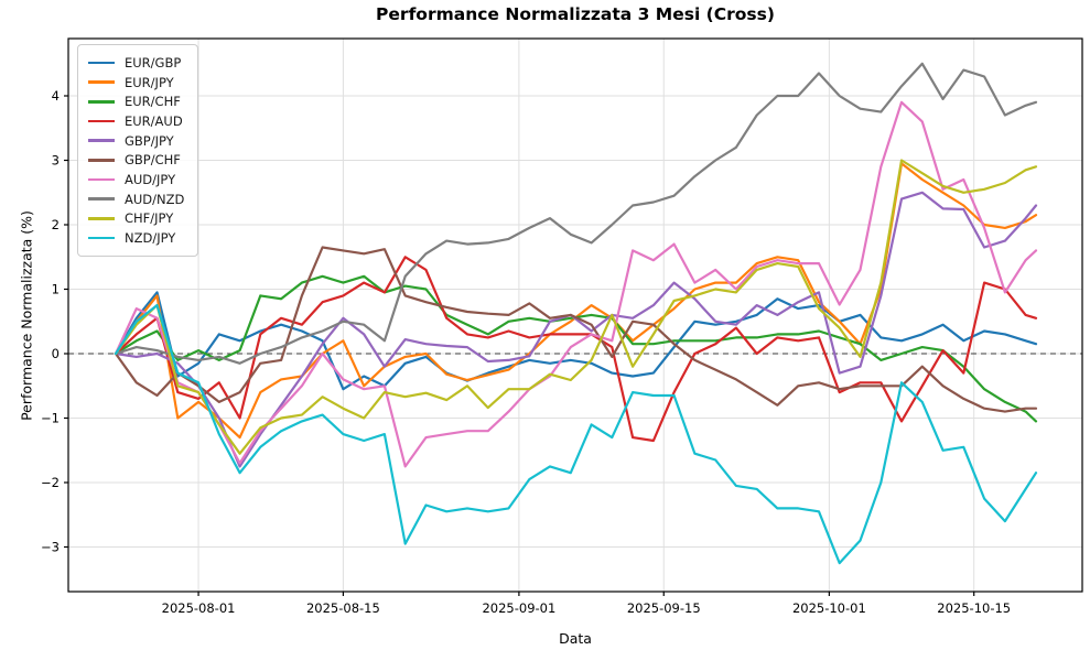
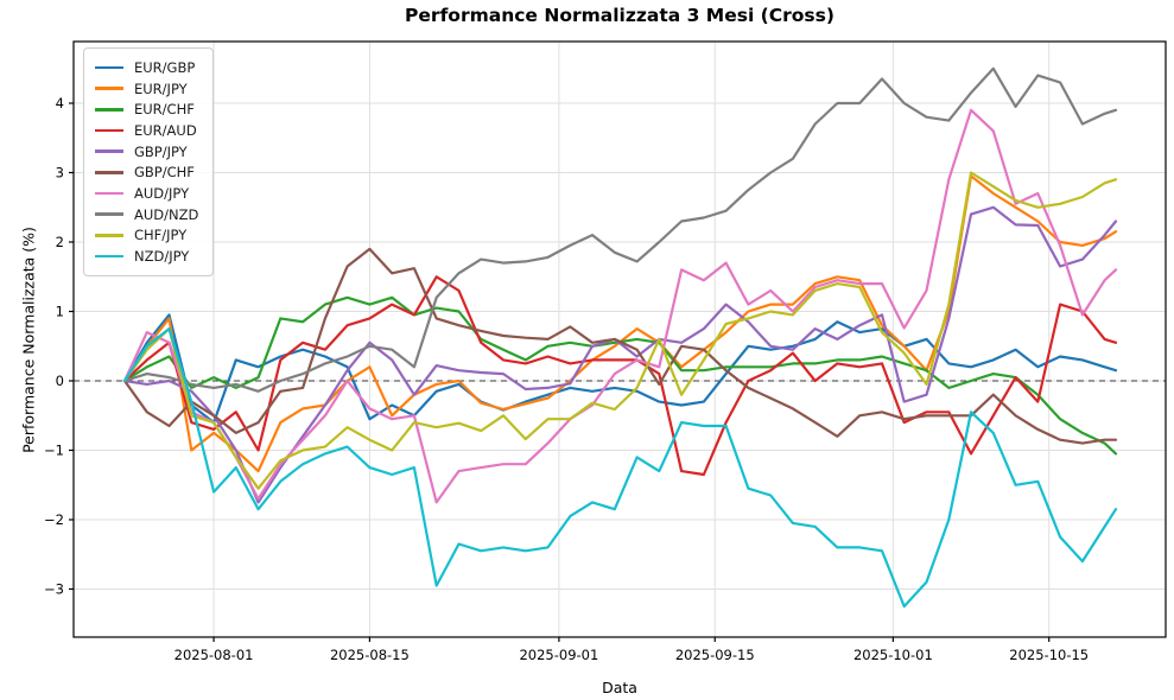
EUR/GBP/2025-08-01: -0.1 -> -0.6
NZD/JPY/2025-08-01: -0.5 -> -1.6
GBP/CHF/2025-08-15: 1.6 -> 1.9
